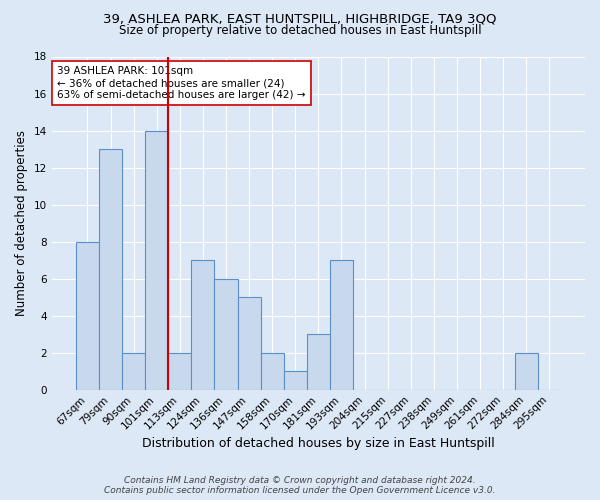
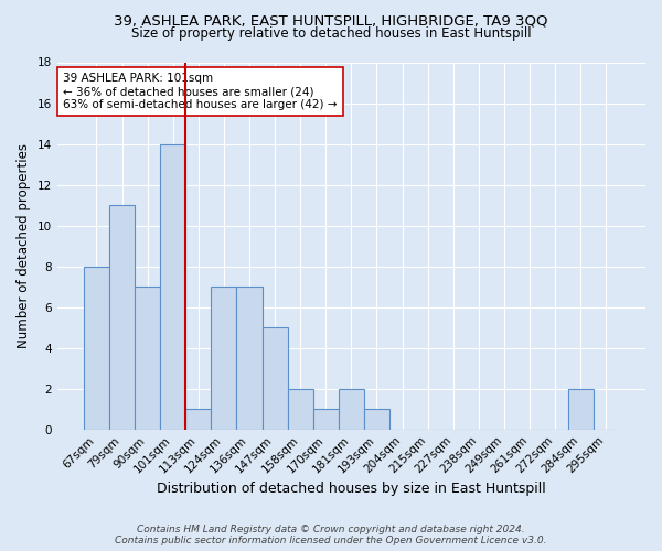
79sqm: 13 -> 11
90sqm: 2 -> 7
113sqm: 2 -> 1
136sqm: 6 -> 7
181sqm: 3 -> 2
193sqm: 7 -> 1
